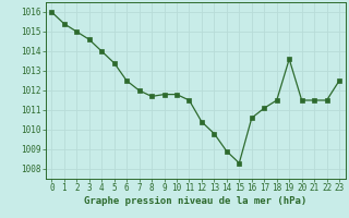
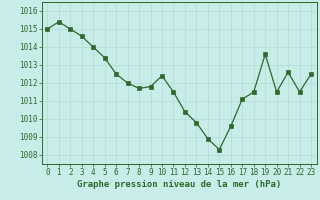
0: 1016.0 -> 1015.0
10: 1011.8 -> 1012.4
16: 1010.6 -> 1009.6
21: 1011.5 -> 1012.6
